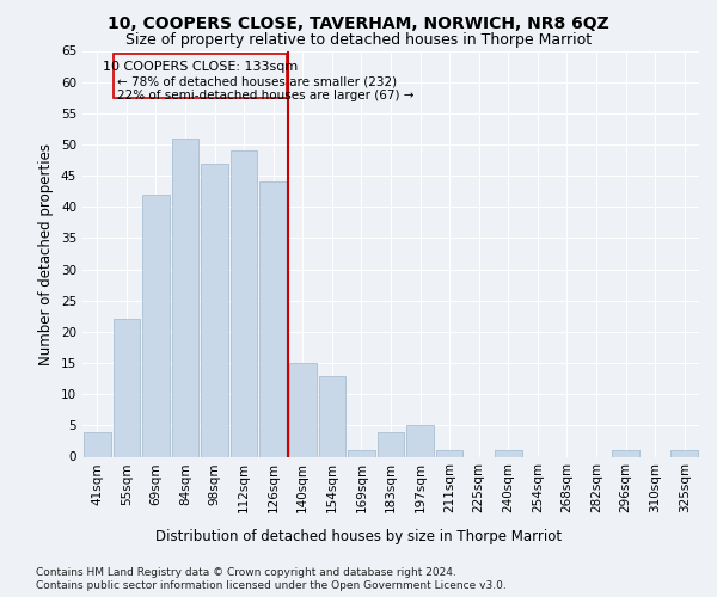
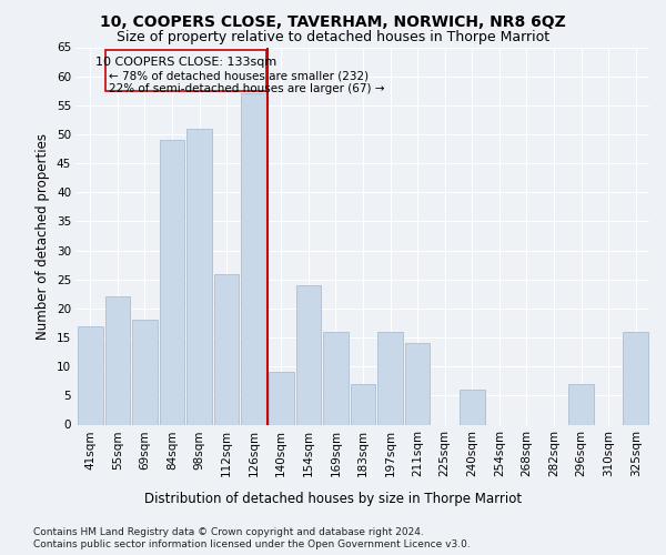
41sqm: 4 -> 17
69sqm: 42 -> 18
84sqm: 51 -> 49
98sqm: 47 -> 51
112sqm: 49 -> 26
126sqm: 44 -> 57
140sqm: 15 -> 9
154sqm: 13 -> 24
169sqm: 1 -> 16
183sqm: 4 -> 7
197sqm: 5 -> 16
211sqm: 1 -> 14
240sqm: 1 -> 6
296sqm: 1 -> 7
325sqm: 1 -> 16
